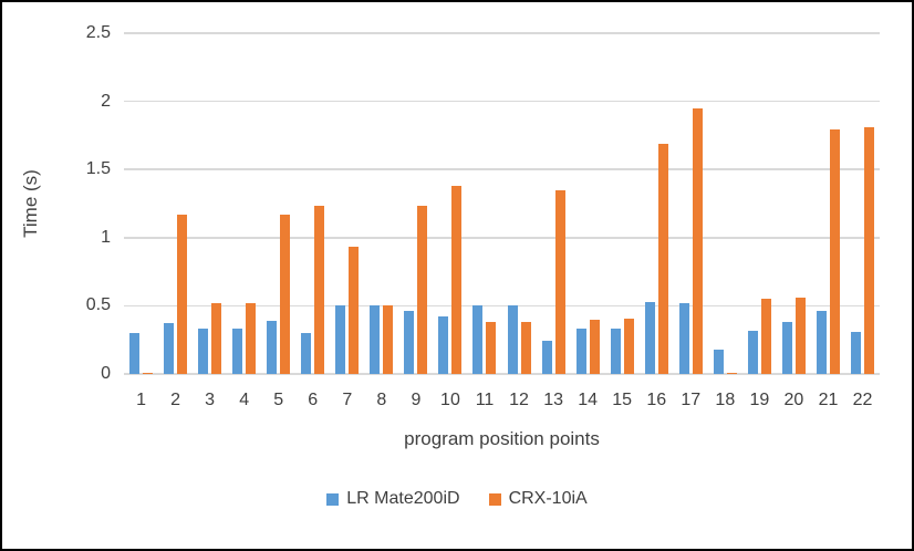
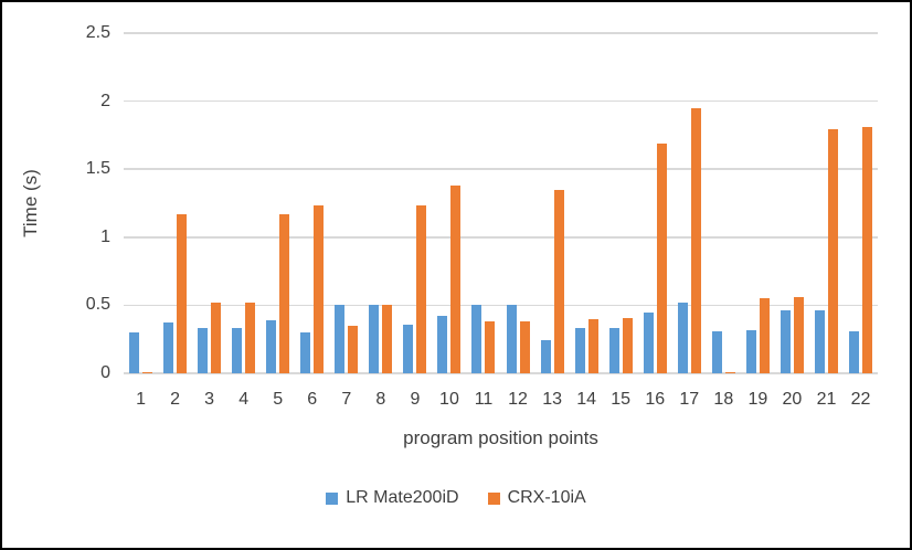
CRX-10iA/7: 0.93 -> 0.35
LR Mate200iD/9: 0.46 -> 0.36
LR Mate200iD/16: 0.53 -> 0.45
LR Mate200iD/18: 0.18 -> 0.31
LR Mate200iD/20: 0.38 -> 0.46
